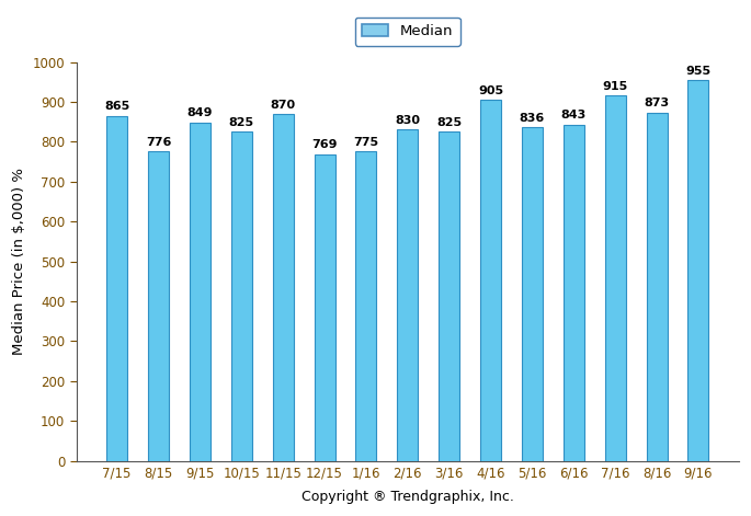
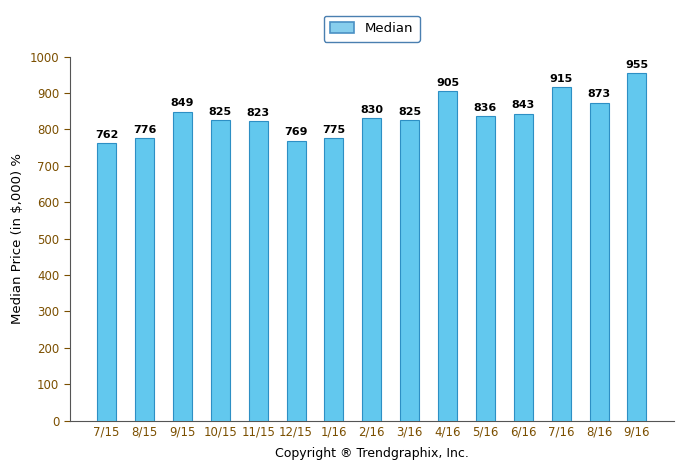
7/15: 865 -> 762
11/15: 870 -> 823
